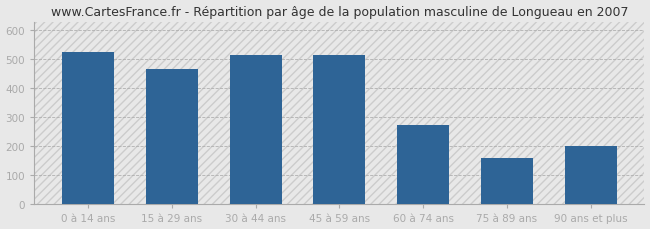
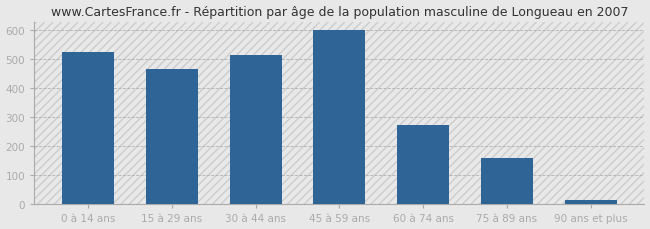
45 à 59 ans: 515 -> 600
90 ans et plus: 200 -> 15
